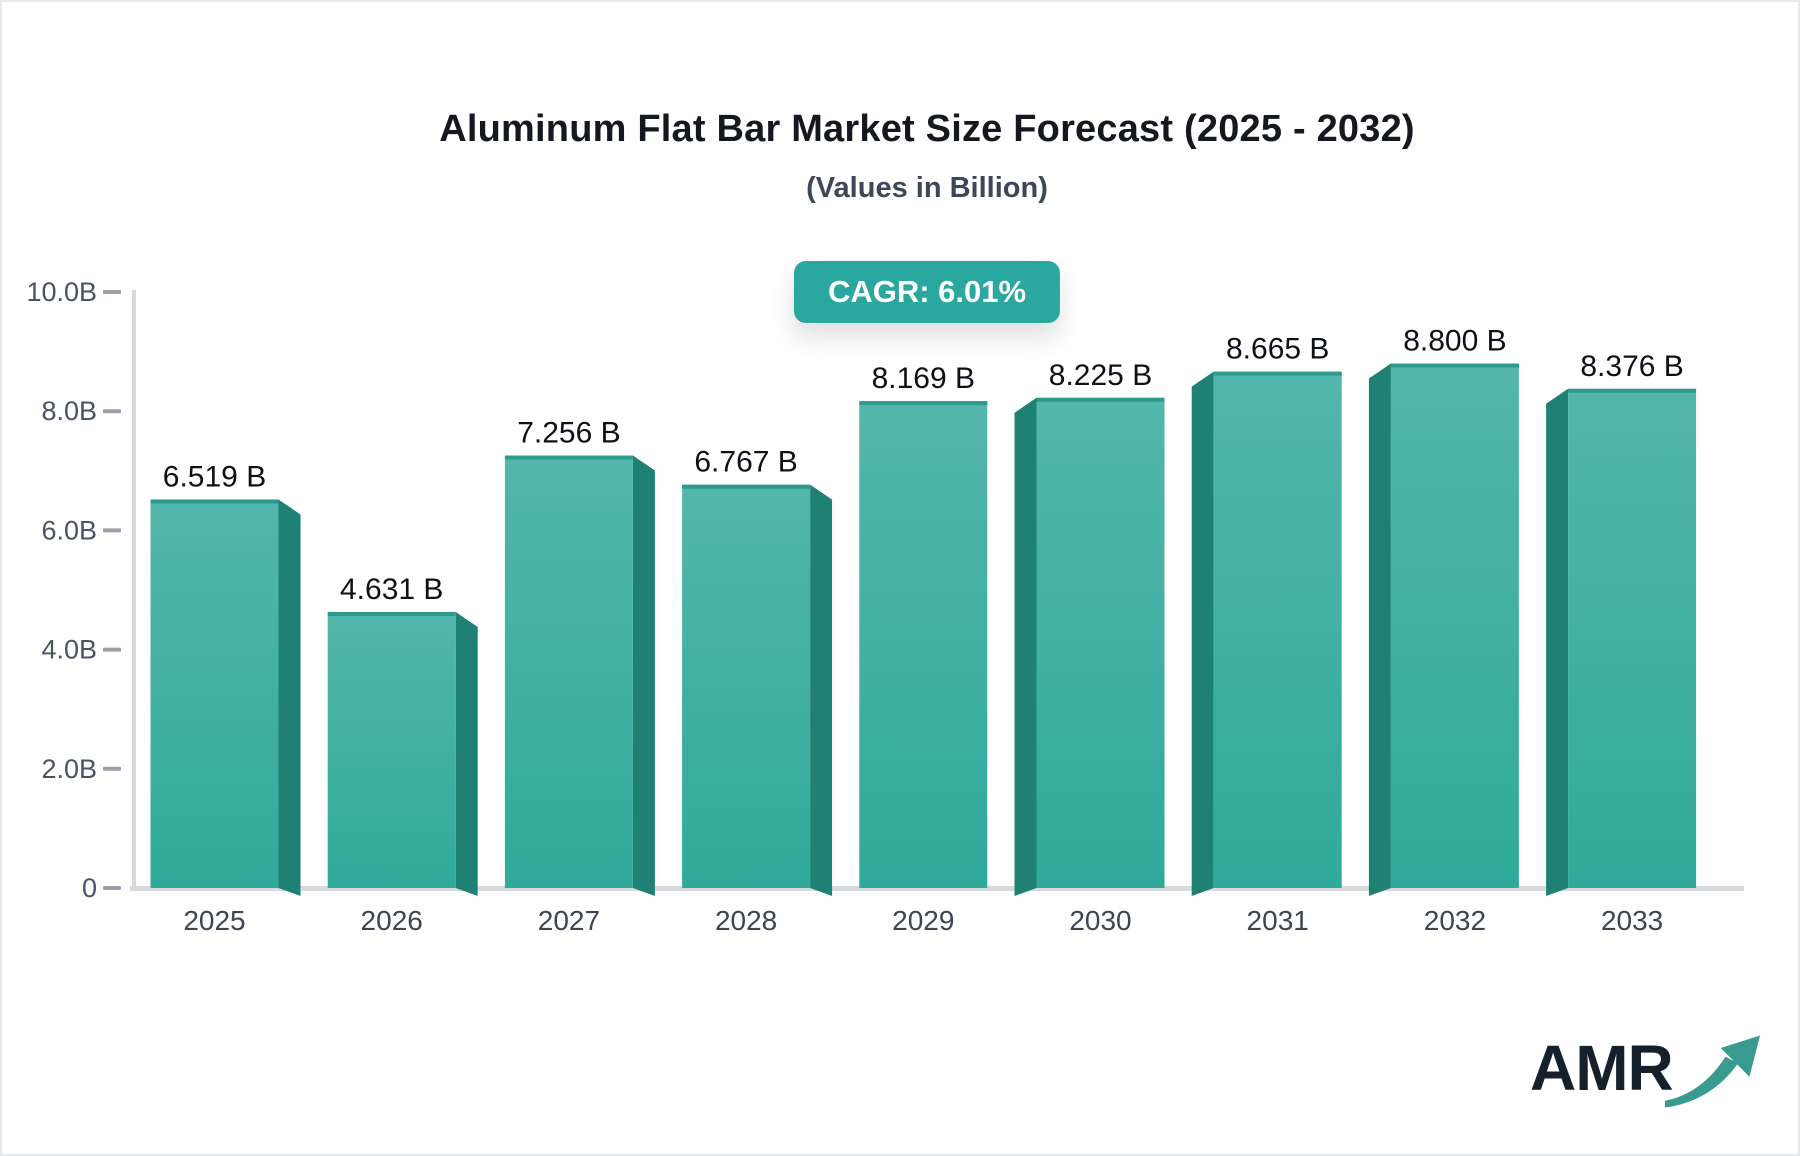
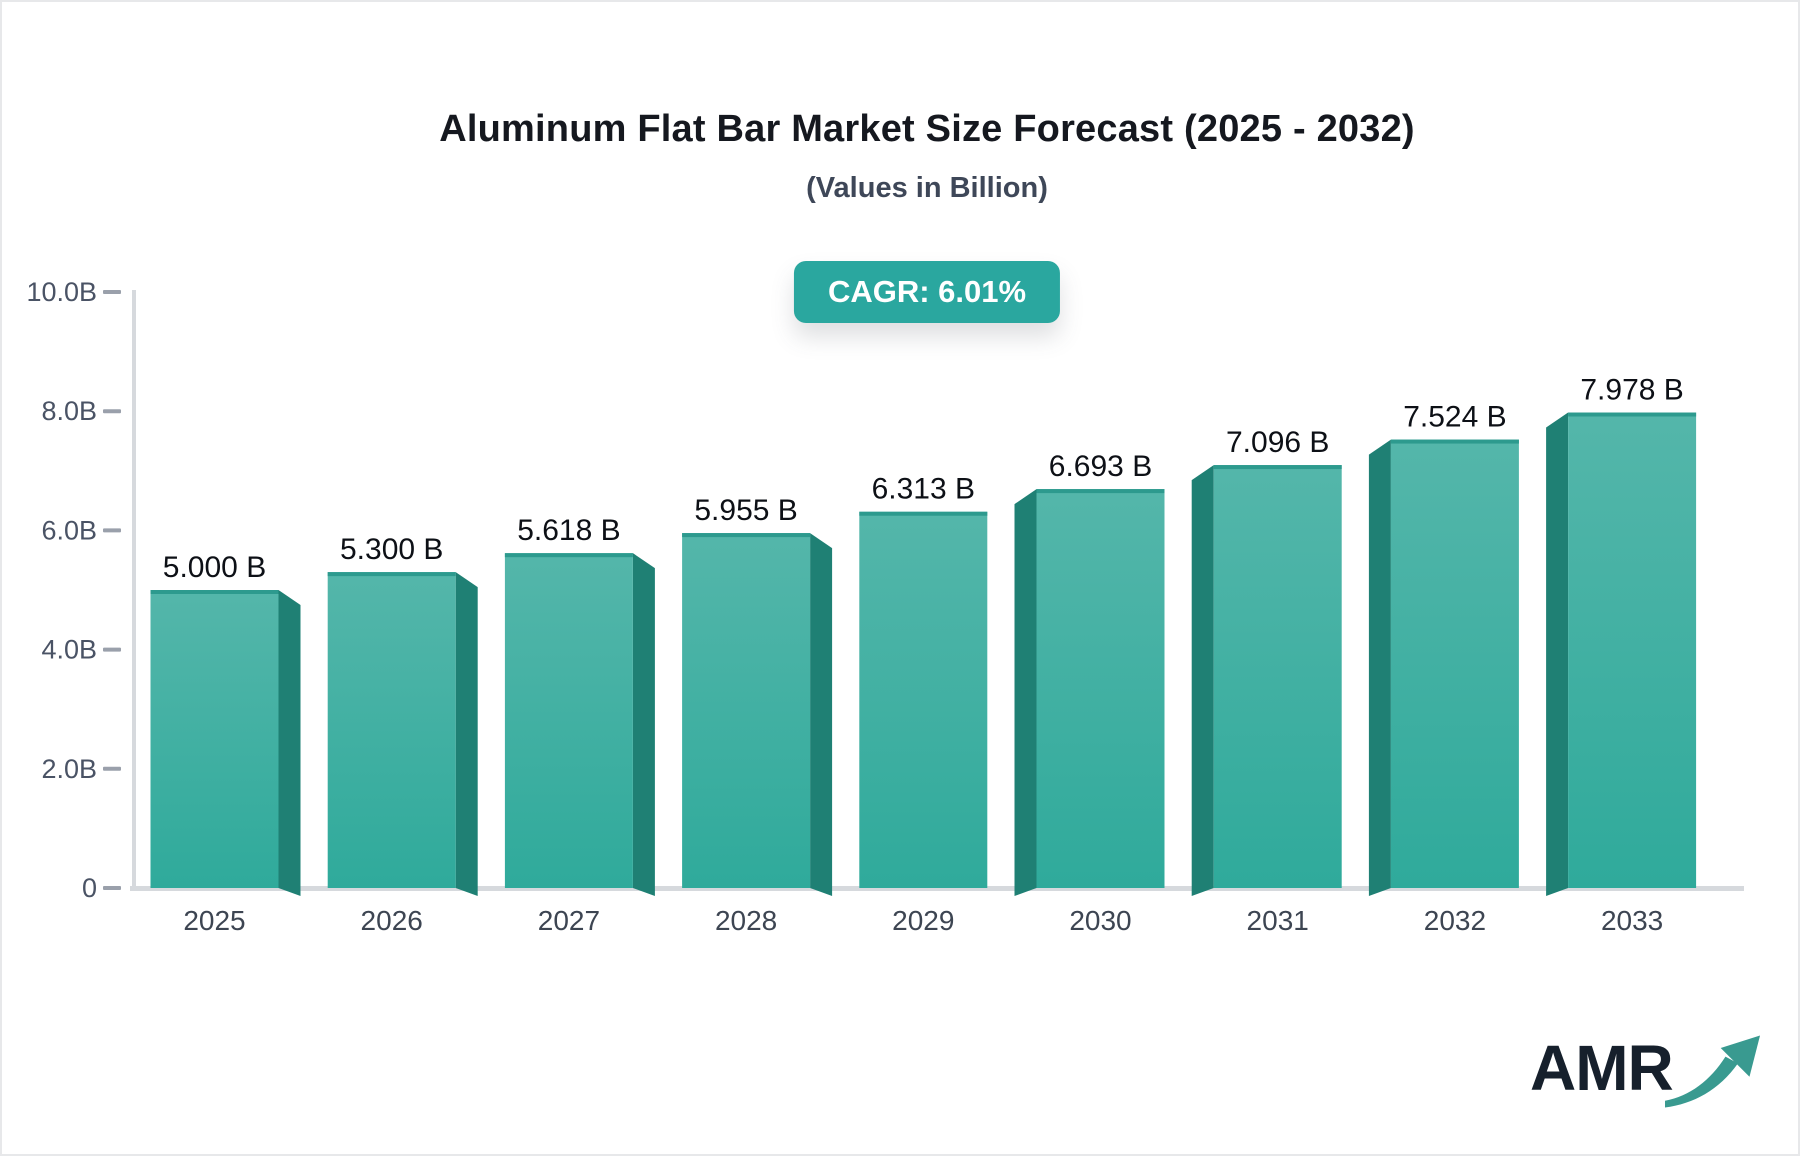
2025: 6.519 -> 5.000
2026: 4.631 -> 5.300
2027: 7.256 -> 5.618
2028: 6.767 -> 5.955
2029: 8.169 -> 6.313
2030: 8.225 -> 6.693
2031: 8.665 -> 7.096
2032: 8.800 -> 7.524
2033: 8.376 -> 7.978
